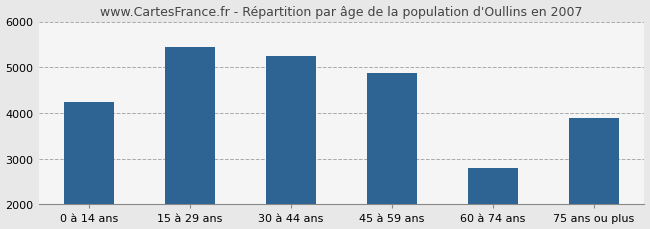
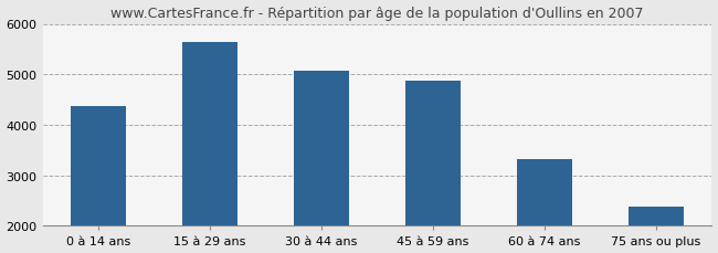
0 à 14 ans: 4250 -> 4380
15 à 29 ans: 5450 -> 5640
30 à 44 ans: 5250 -> 5080
60 à 74 ans: 2800 -> 3320
75 ans ou plus: 3900 -> 2380
